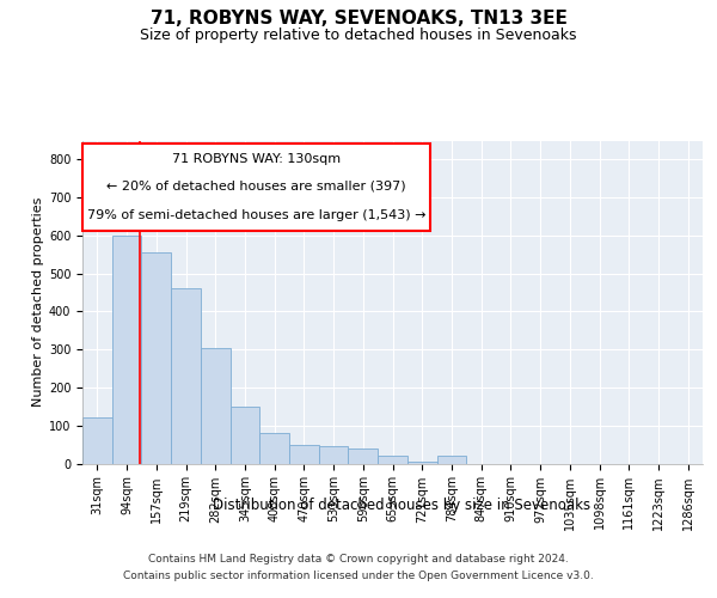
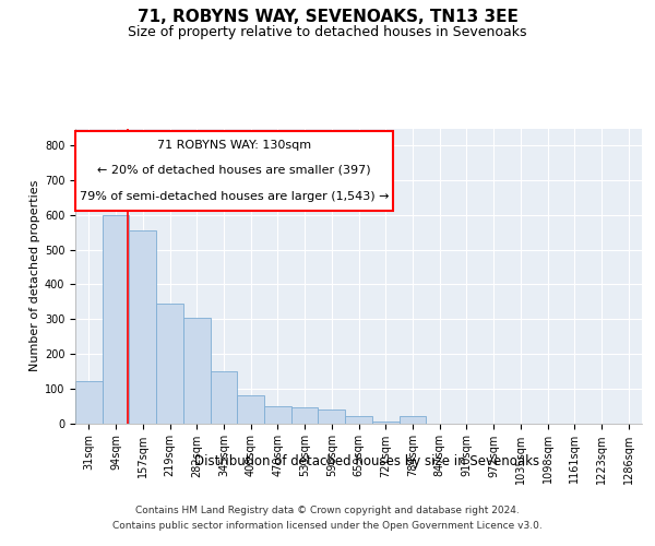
219sqm: 460 -> 345
